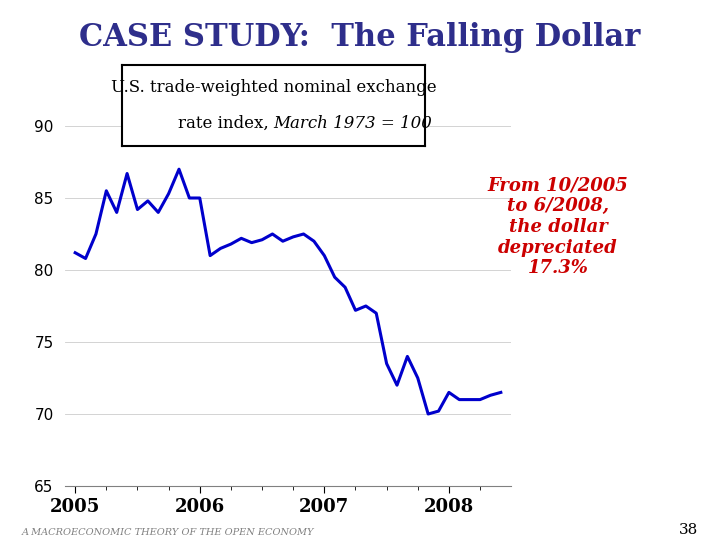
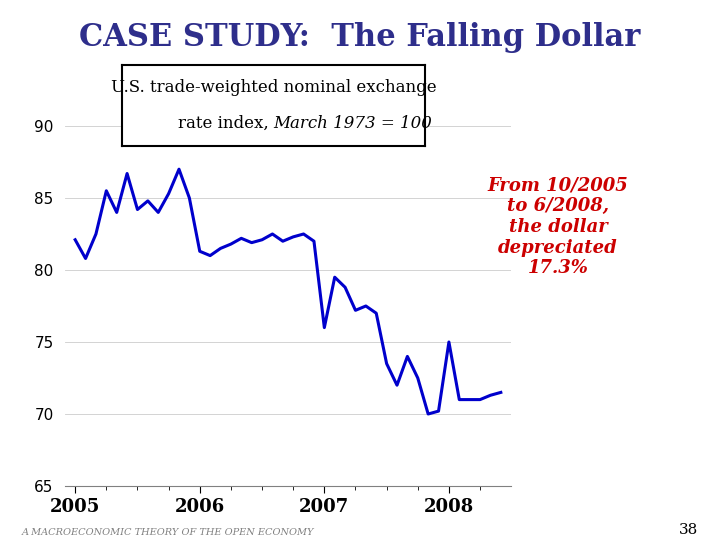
2005: 81.2 -> 82.1
2006: 85.0 -> 81.3
2007: 81.0 -> 76.0
2008: 71.5 -> 75.0
